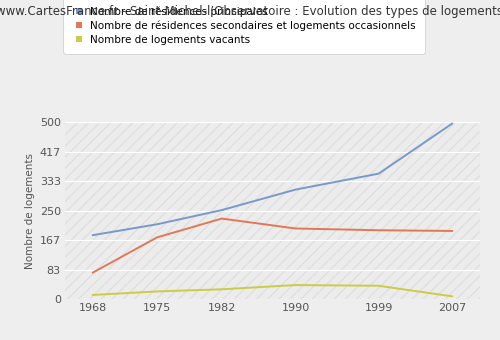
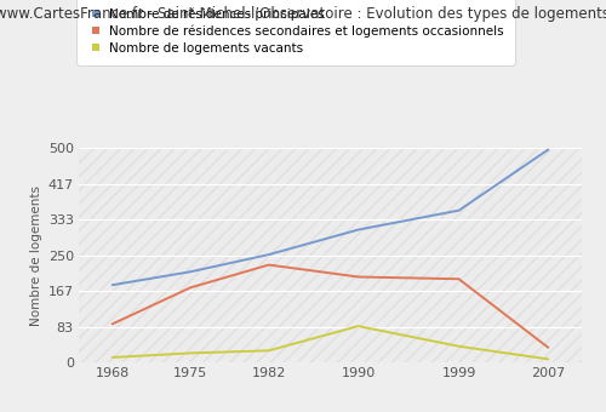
Nombre de résidences secondaires et logements occasionnels/1968: 75 -> 90
Nombre de logements vacants/1990: 40 -> 85
Nombre de résidences secondaires et logements occasionnels/2007: 193 -> 35
